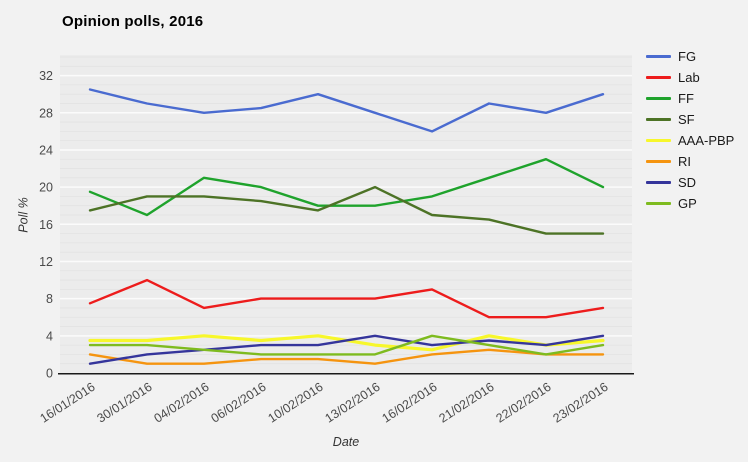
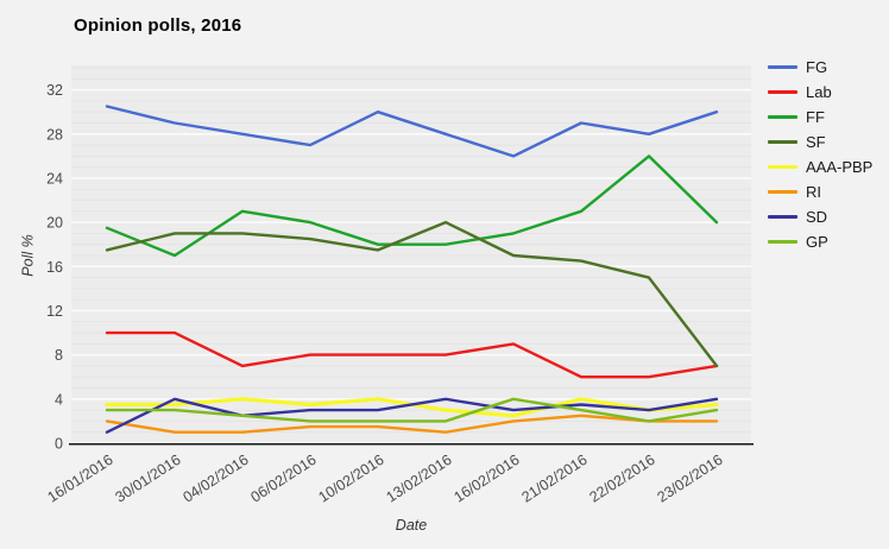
Lab/16/01/2016: 8 -> 10
SD/30/01/2016: 2 -> 4
FG/06/02/2016: 28 -> 27
FF/22/02/2016: 23 -> 26
SF/23/02/2016: 15 -> 7
